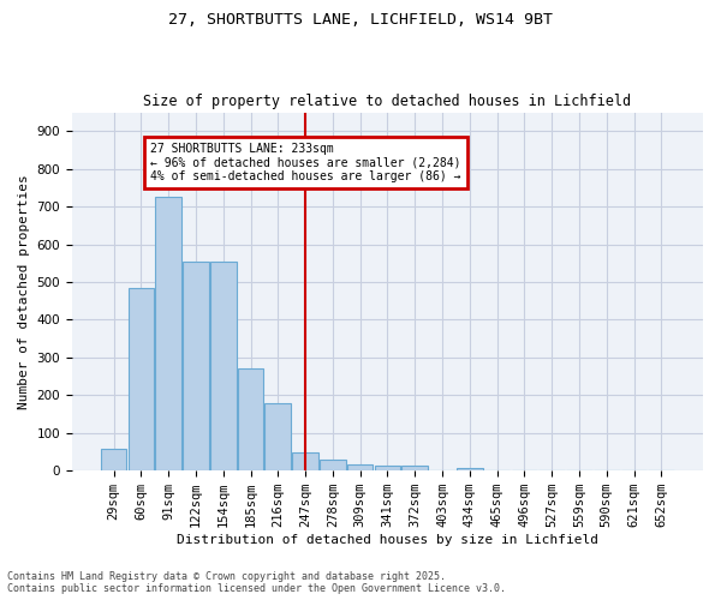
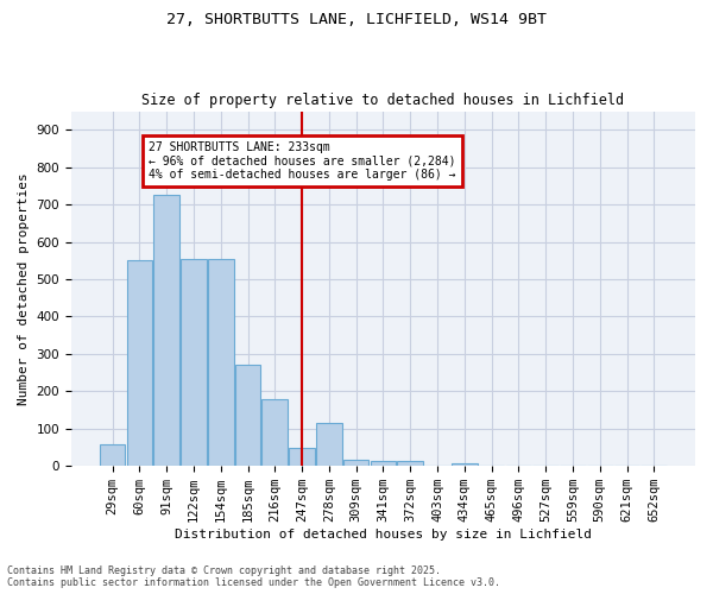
60sqm: 484 -> 550
278sqm: 30 -> 115
